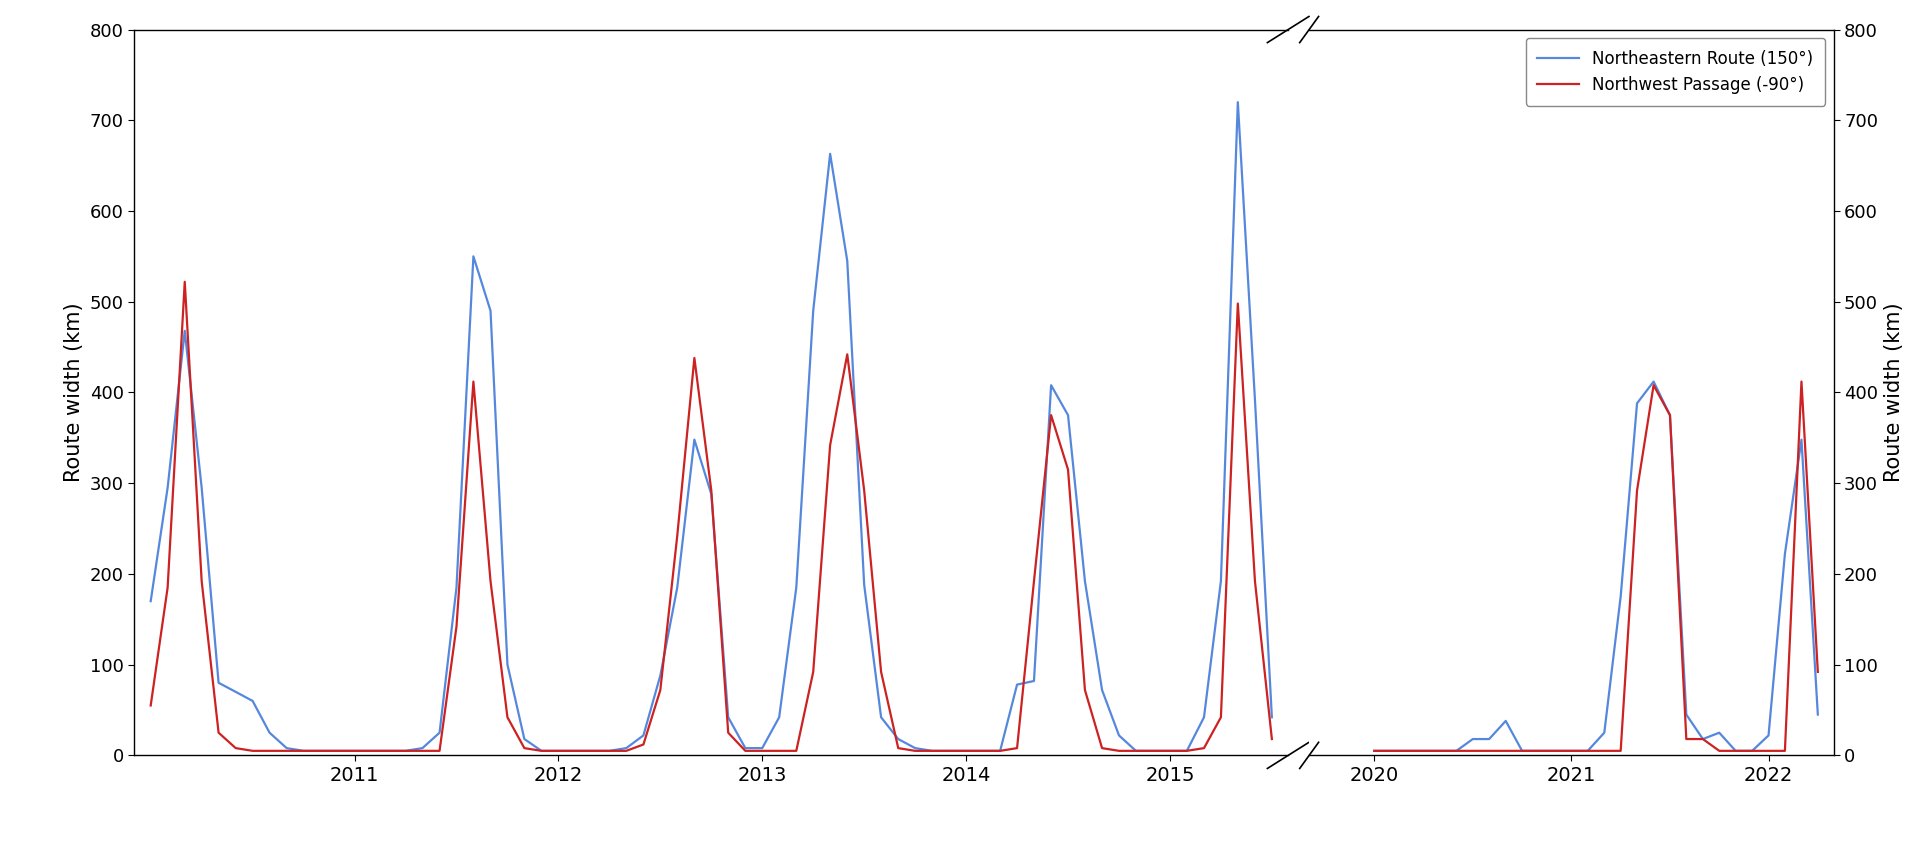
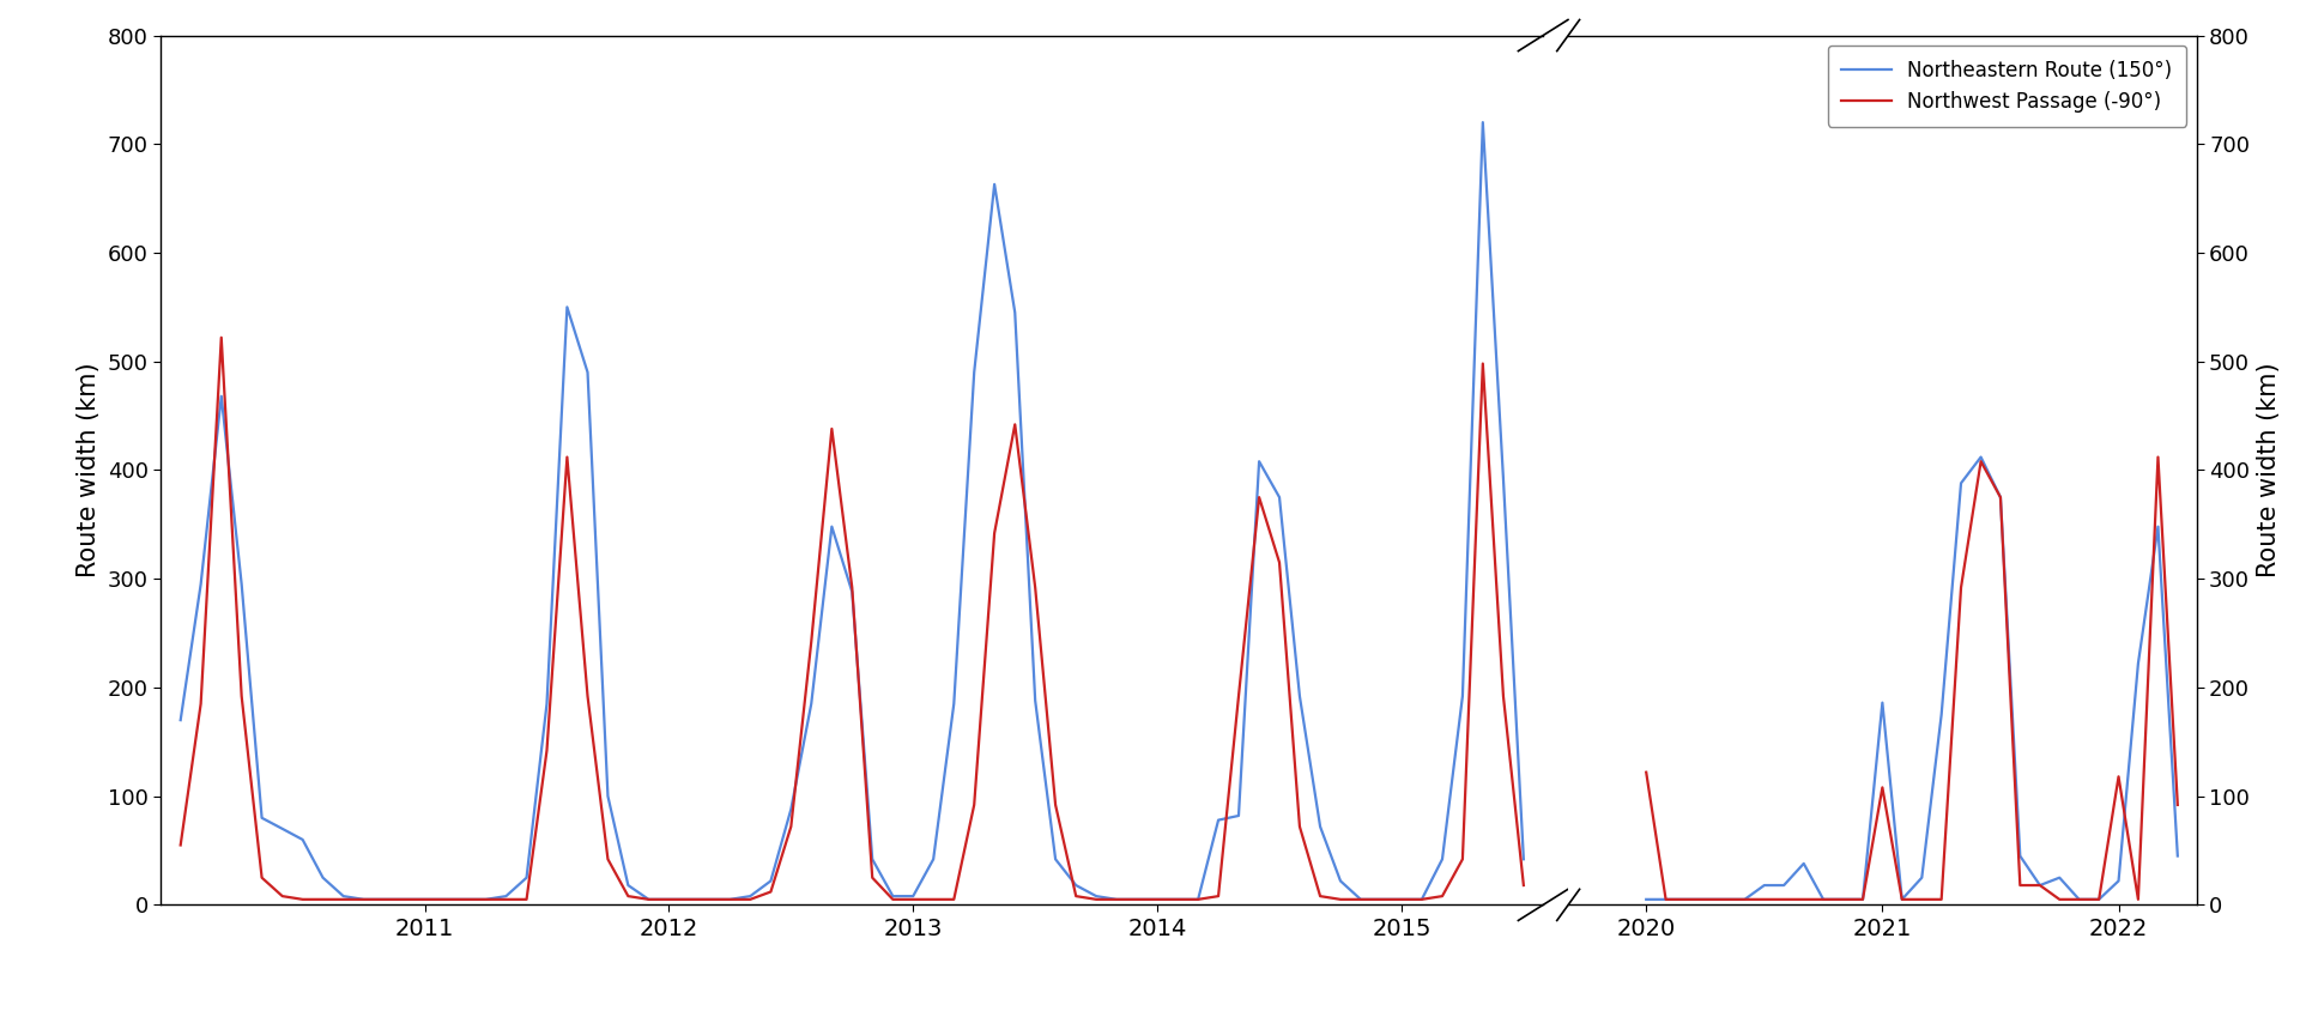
Northwest Passage (-90°)/2020: 5 -> 122
Northeastern Route (150°)/2021: 5 -> 186
Northwest Passage (-90°)/2021: 5 -> 108
Northwest Passage (-90°)/2022: 5 -> 118
